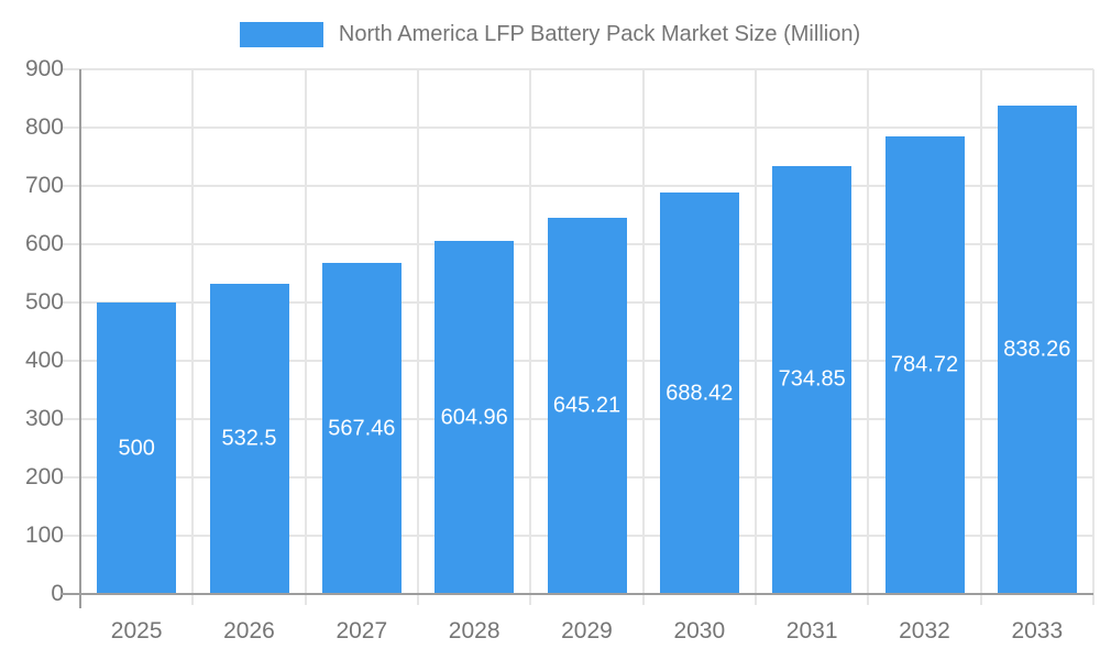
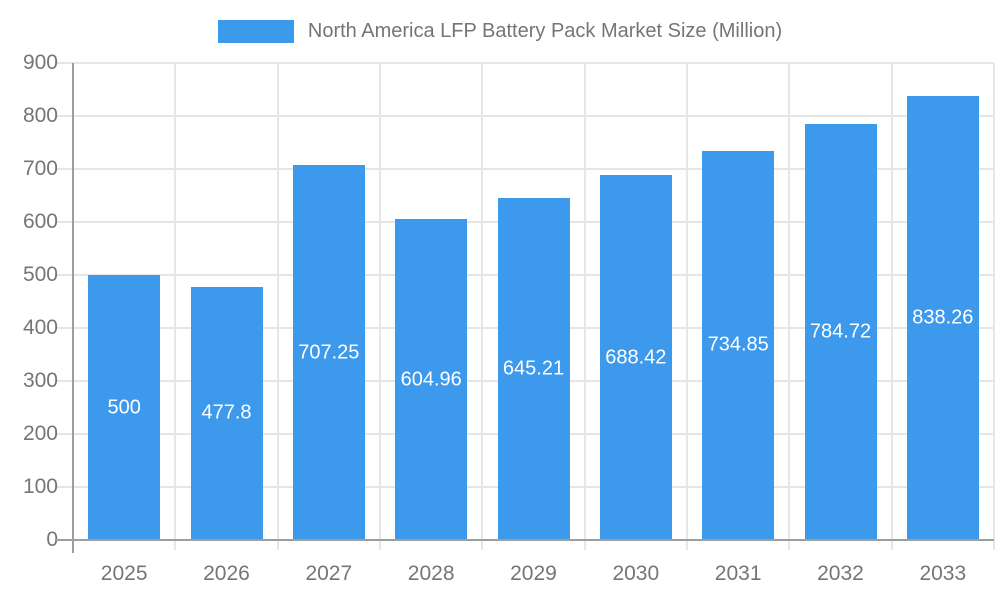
2026: 532.5 -> 477.8
2027: 567.46 -> 707.25
